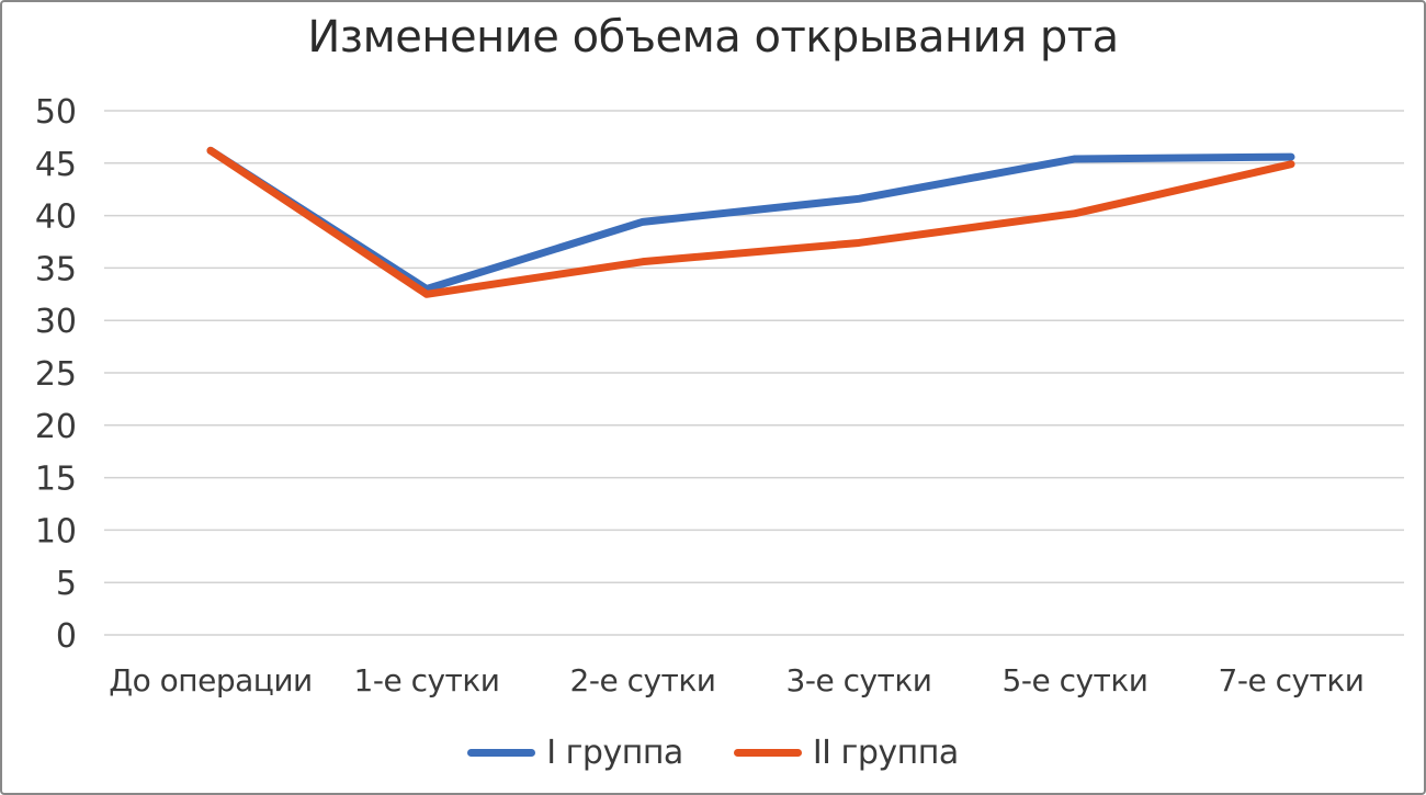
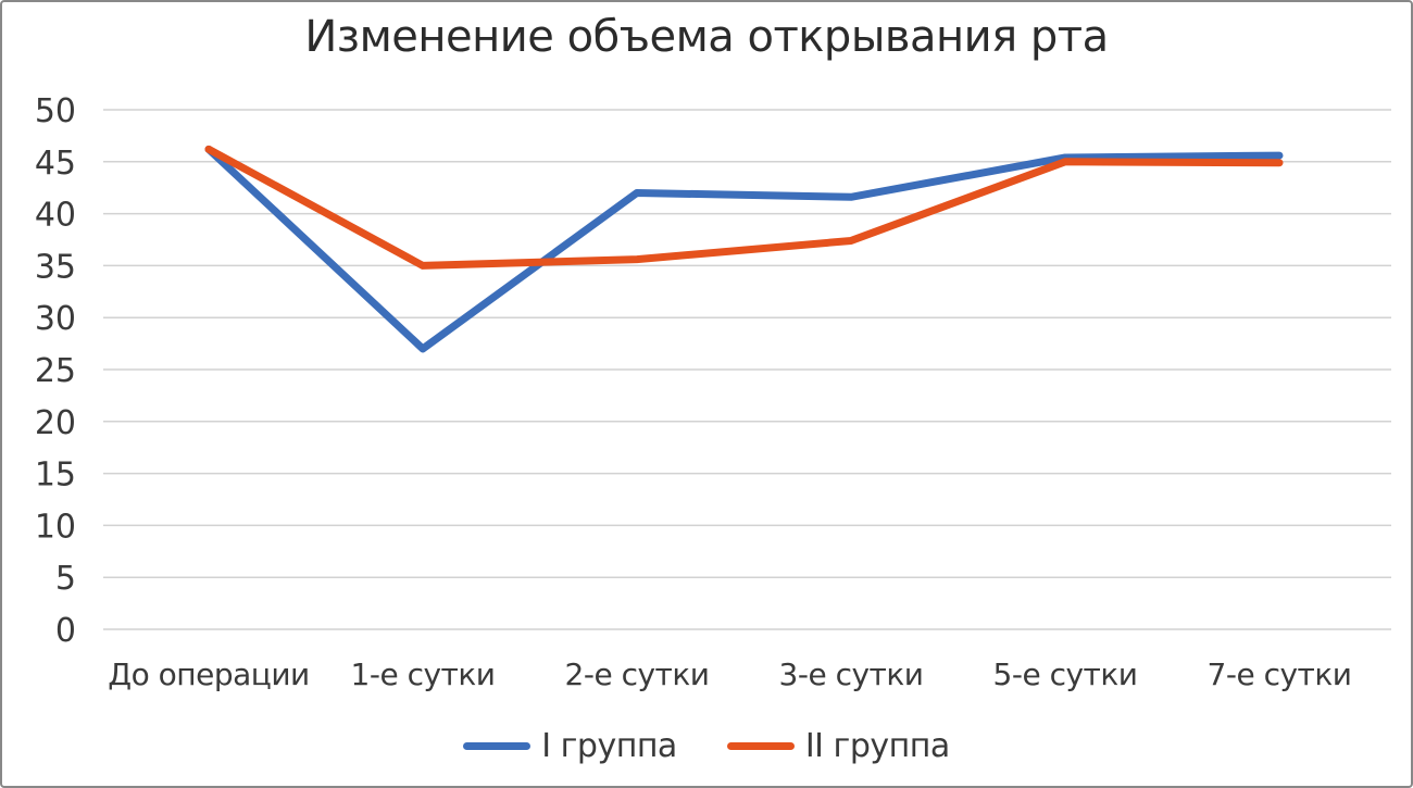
I группа/1-е сутки: 33 -> 27
II группа/1-е сутки: 32 -> 35
I группа/2-е сутки: 39 -> 42
II группа/5-е сутки: 40 -> 45
